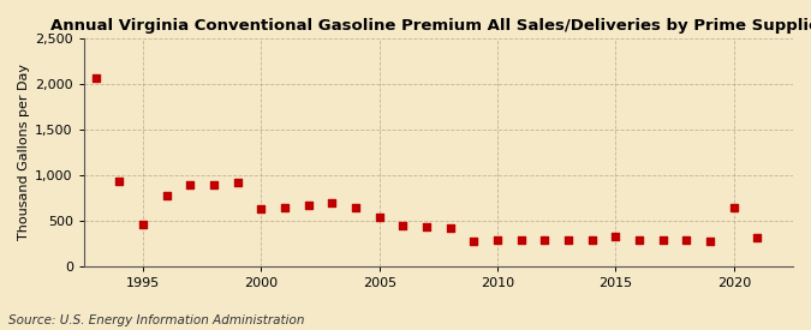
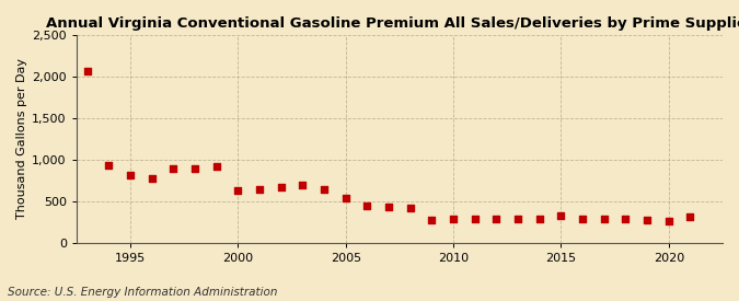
1995: 460 -> 820
2020: 640 -> 260
